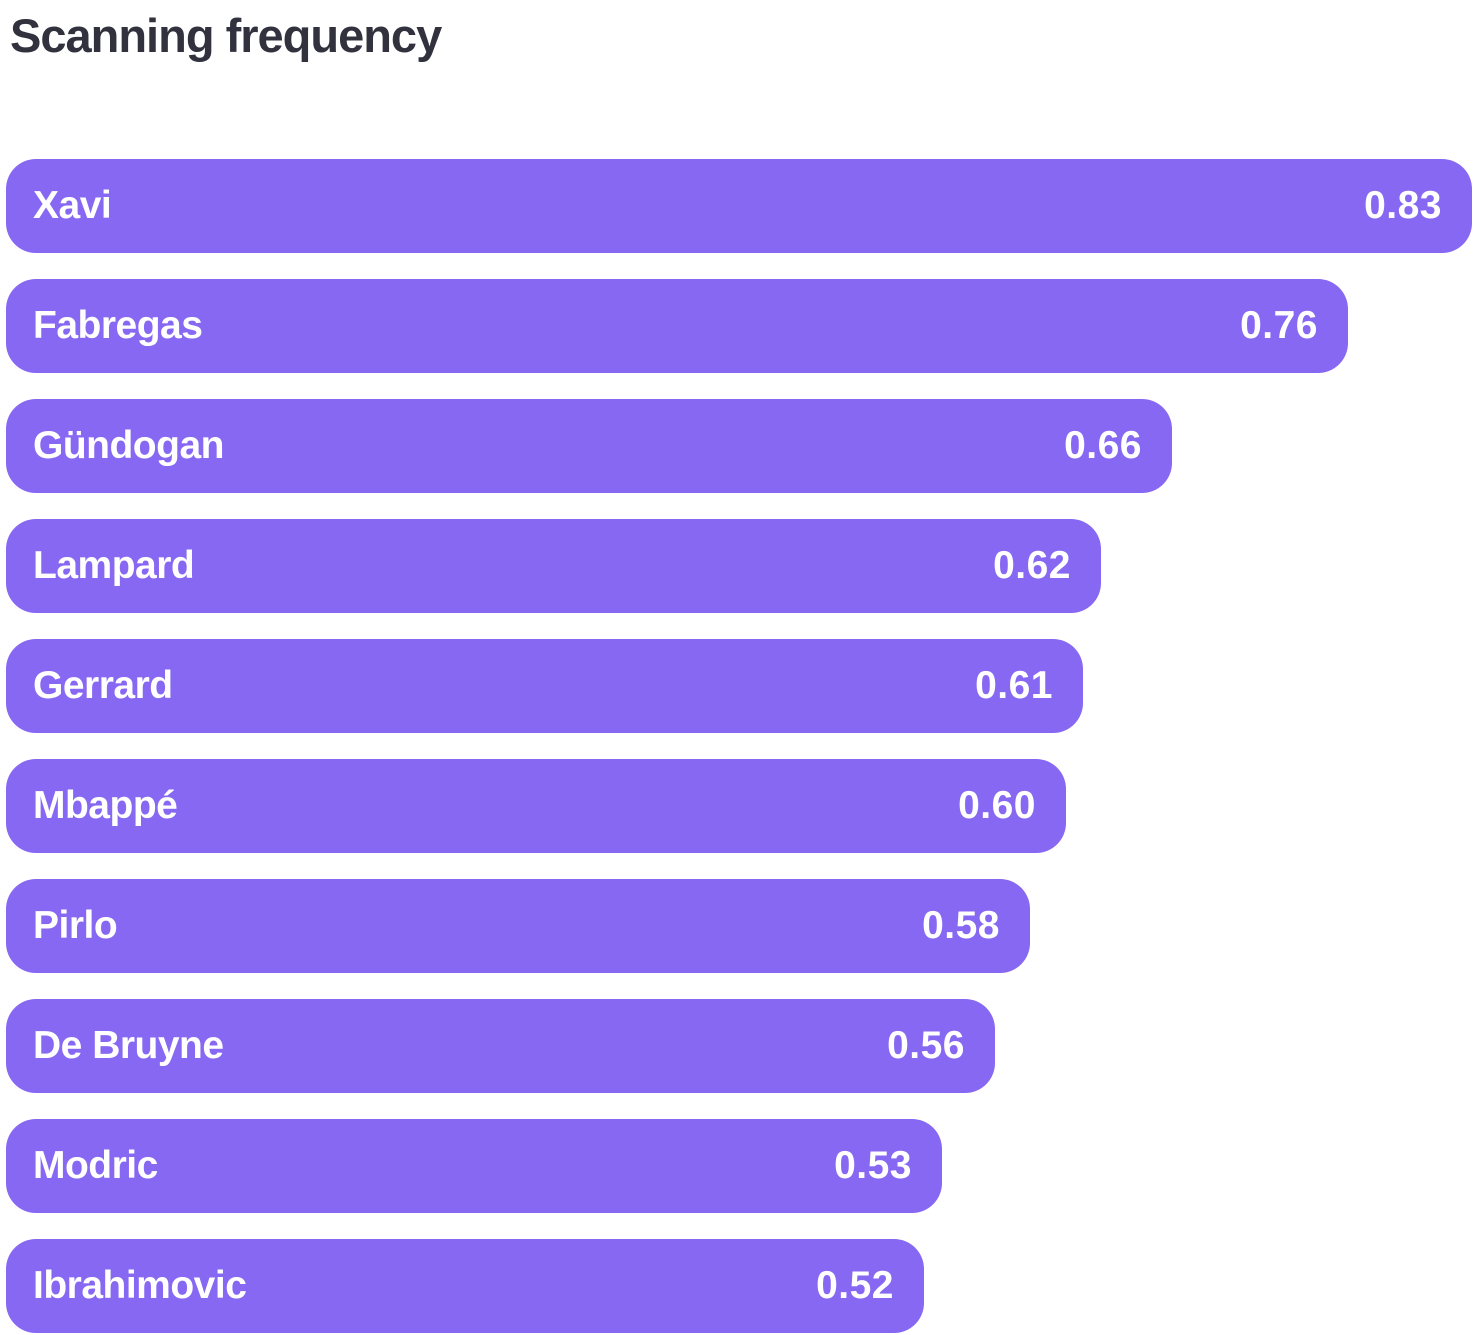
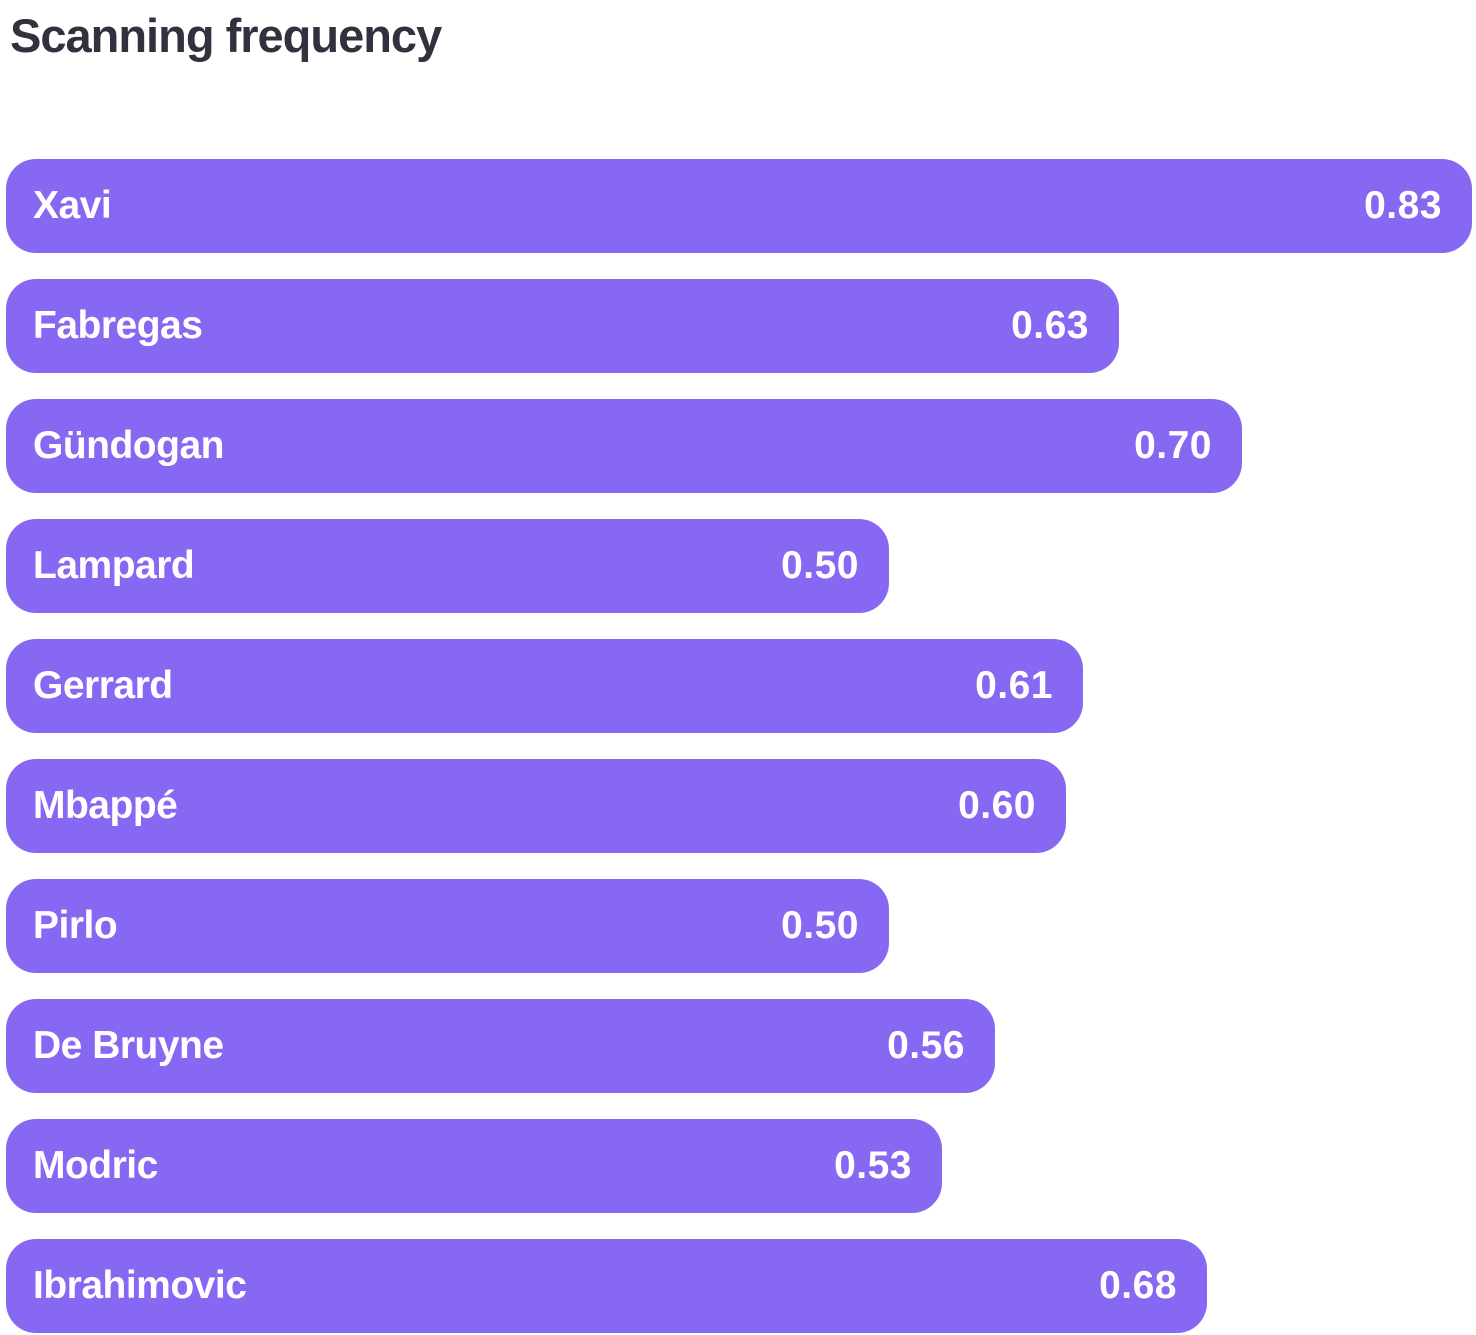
Fabregas: 0.76 -> 0.63
Gündogan: 0.66 -> 0.70
Lampard: 0.62 -> 0.50
Pirlo: 0.58 -> 0.50
Ibrahimovic: 0.52 -> 0.68
